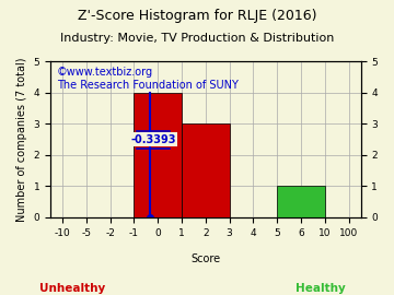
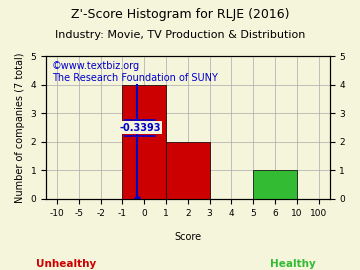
2: 3 -> 2
